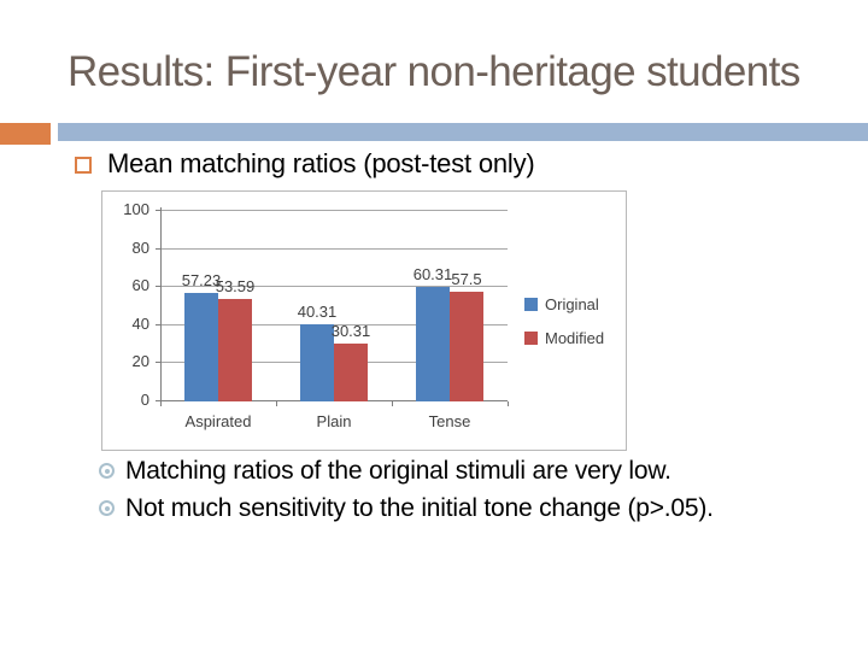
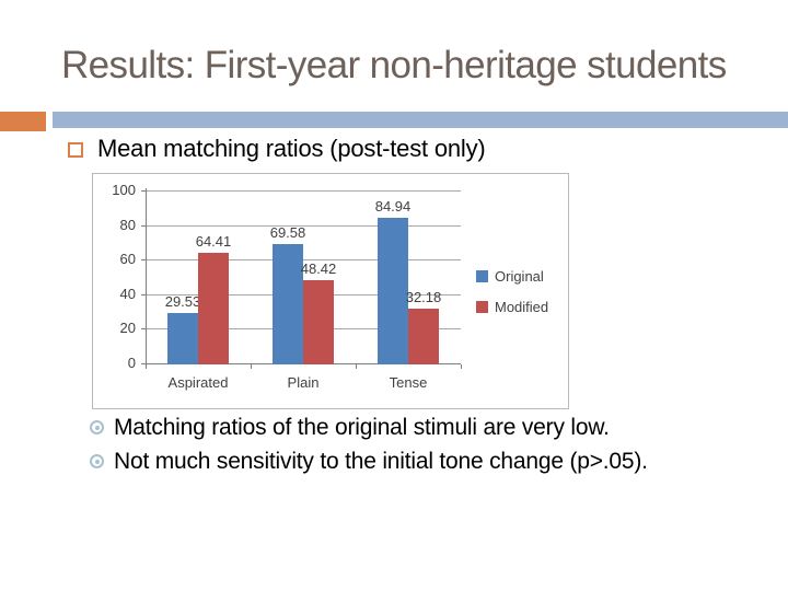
Original/Aspirated: 57.23 -> 29.53
Modified/Aspirated: 53.59 -> 64.41
Original/Plain: 40.31 -> 69.58
Modified/Plain: 30.31 -> 48.42
Original/Tense: 60.31 -> 84.94
Modified/Tense: 57.5 -> 32.18
